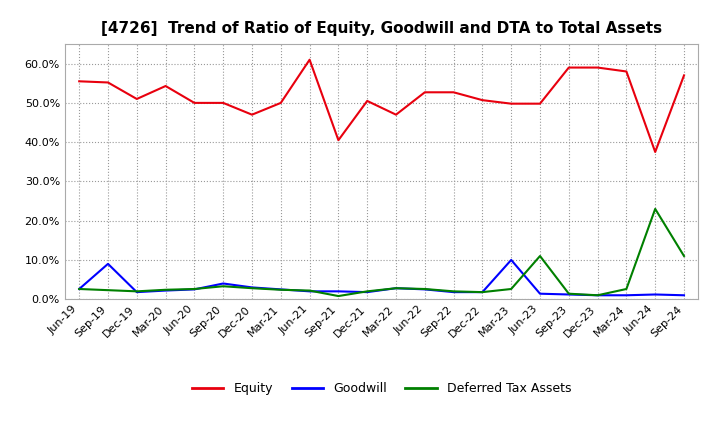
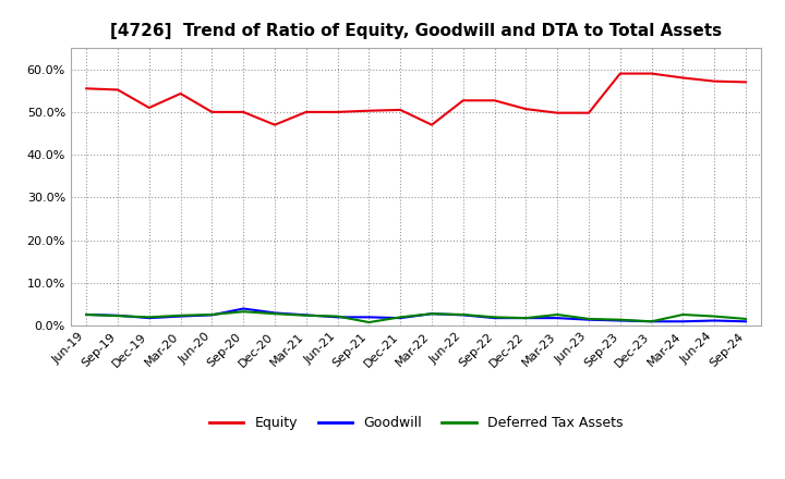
Goodwill/Sep-19: 9.0% -> 2.4%
Equity/Jun-21: 61.0% -> 50.0%
Equity/Sep-21: 40.5% -> 50.3%
Goodwill/Mar-23: 10.0% -> 1.8%
Deferred Tax Assets/Jun-23: 11.0% -> 1.6%
Equity/Jun-24: 37.5% -> 57.2%
Deferred Tax Assets/Jun-24: 23.0% -> 2.2%
Deferred Tax Assets/Sep-24: 11.0% -> 1.6%
